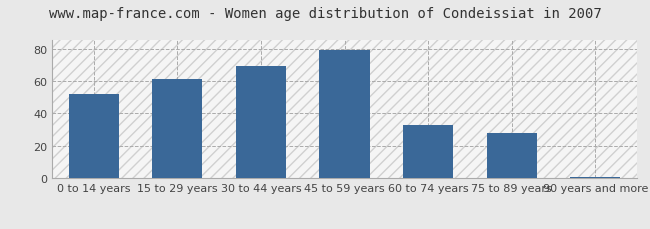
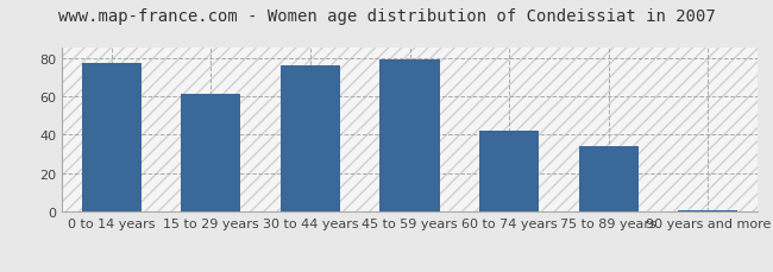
0 to 14 years: 52 -> 77
30 to 44 years: 69 -> 76
60 to 74 years: 33 -> 42
75 to 89 years: 28 -> 34
